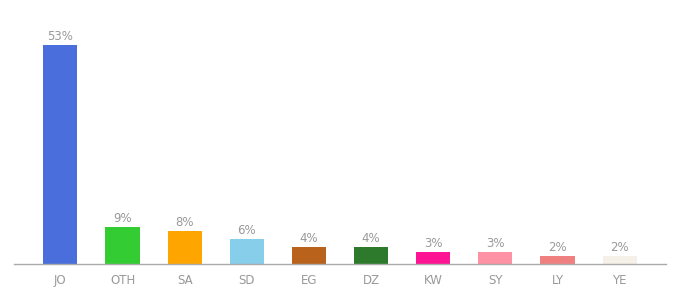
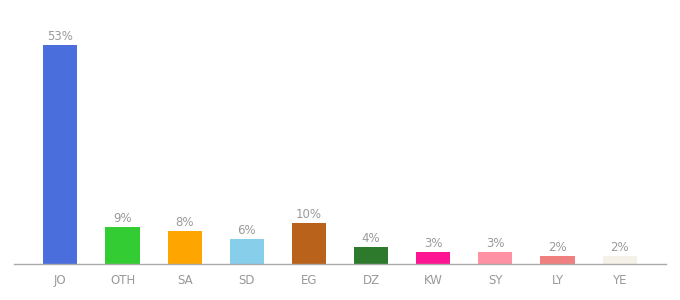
EG: 4% -> 10%
